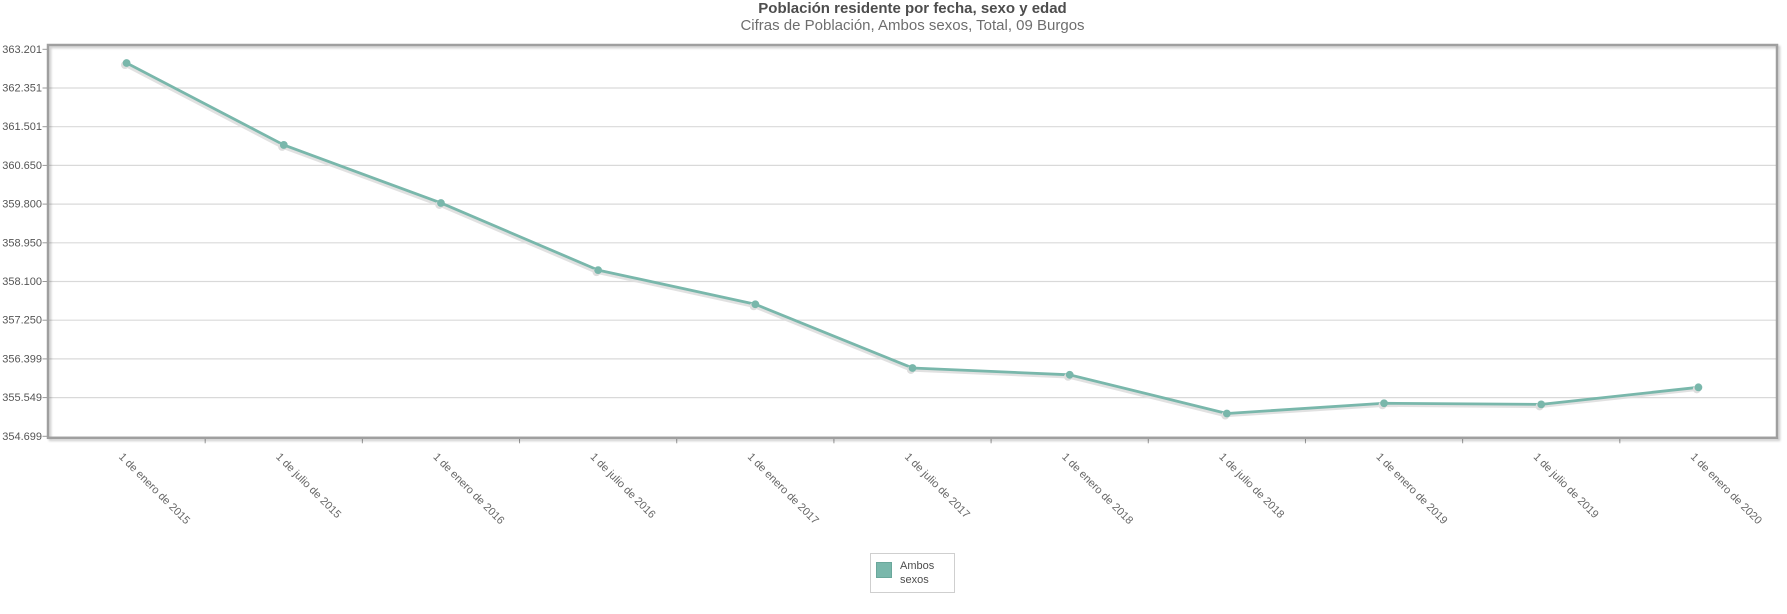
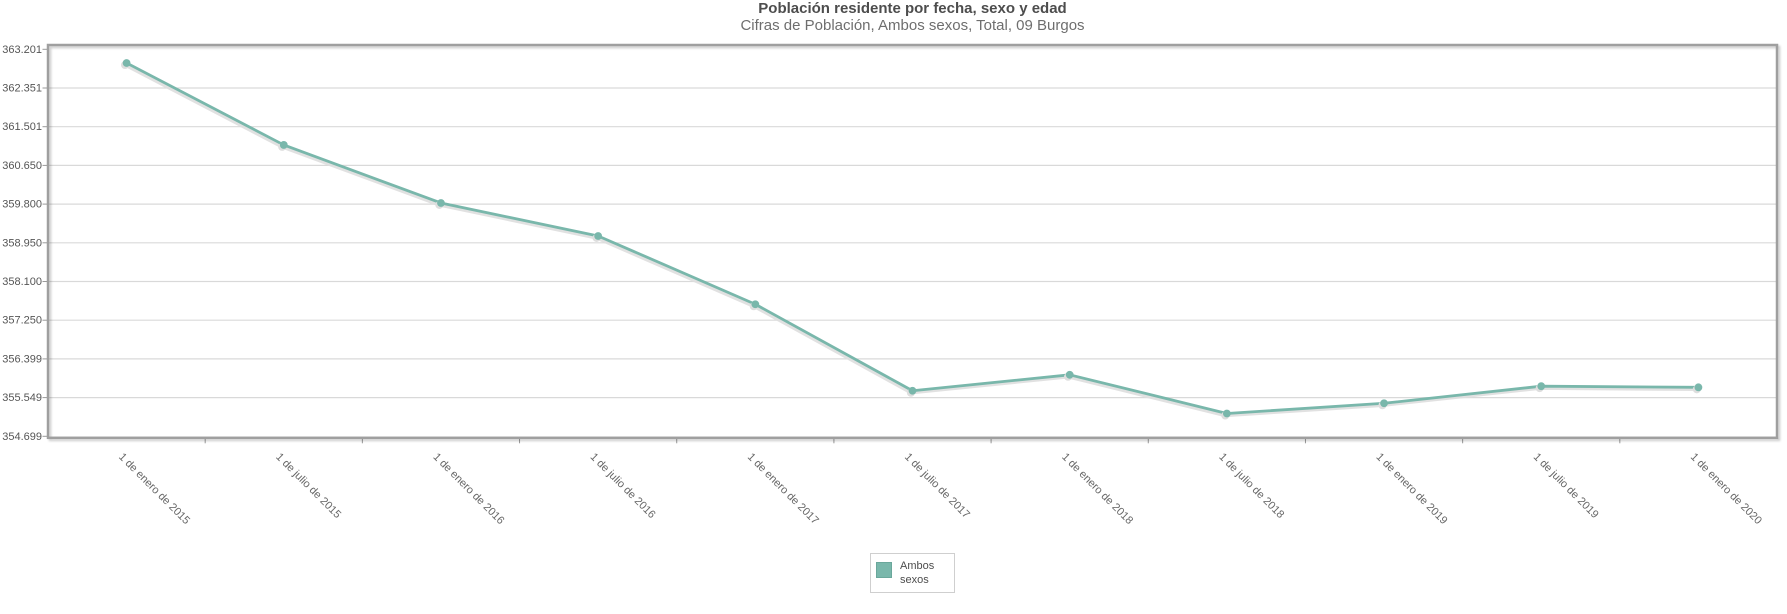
1 de julio de 2016: 358400 -> 359100
1 de julio de 2017: 356200 -> 355700
1 de julio de 2019: 355400 -> 355800
